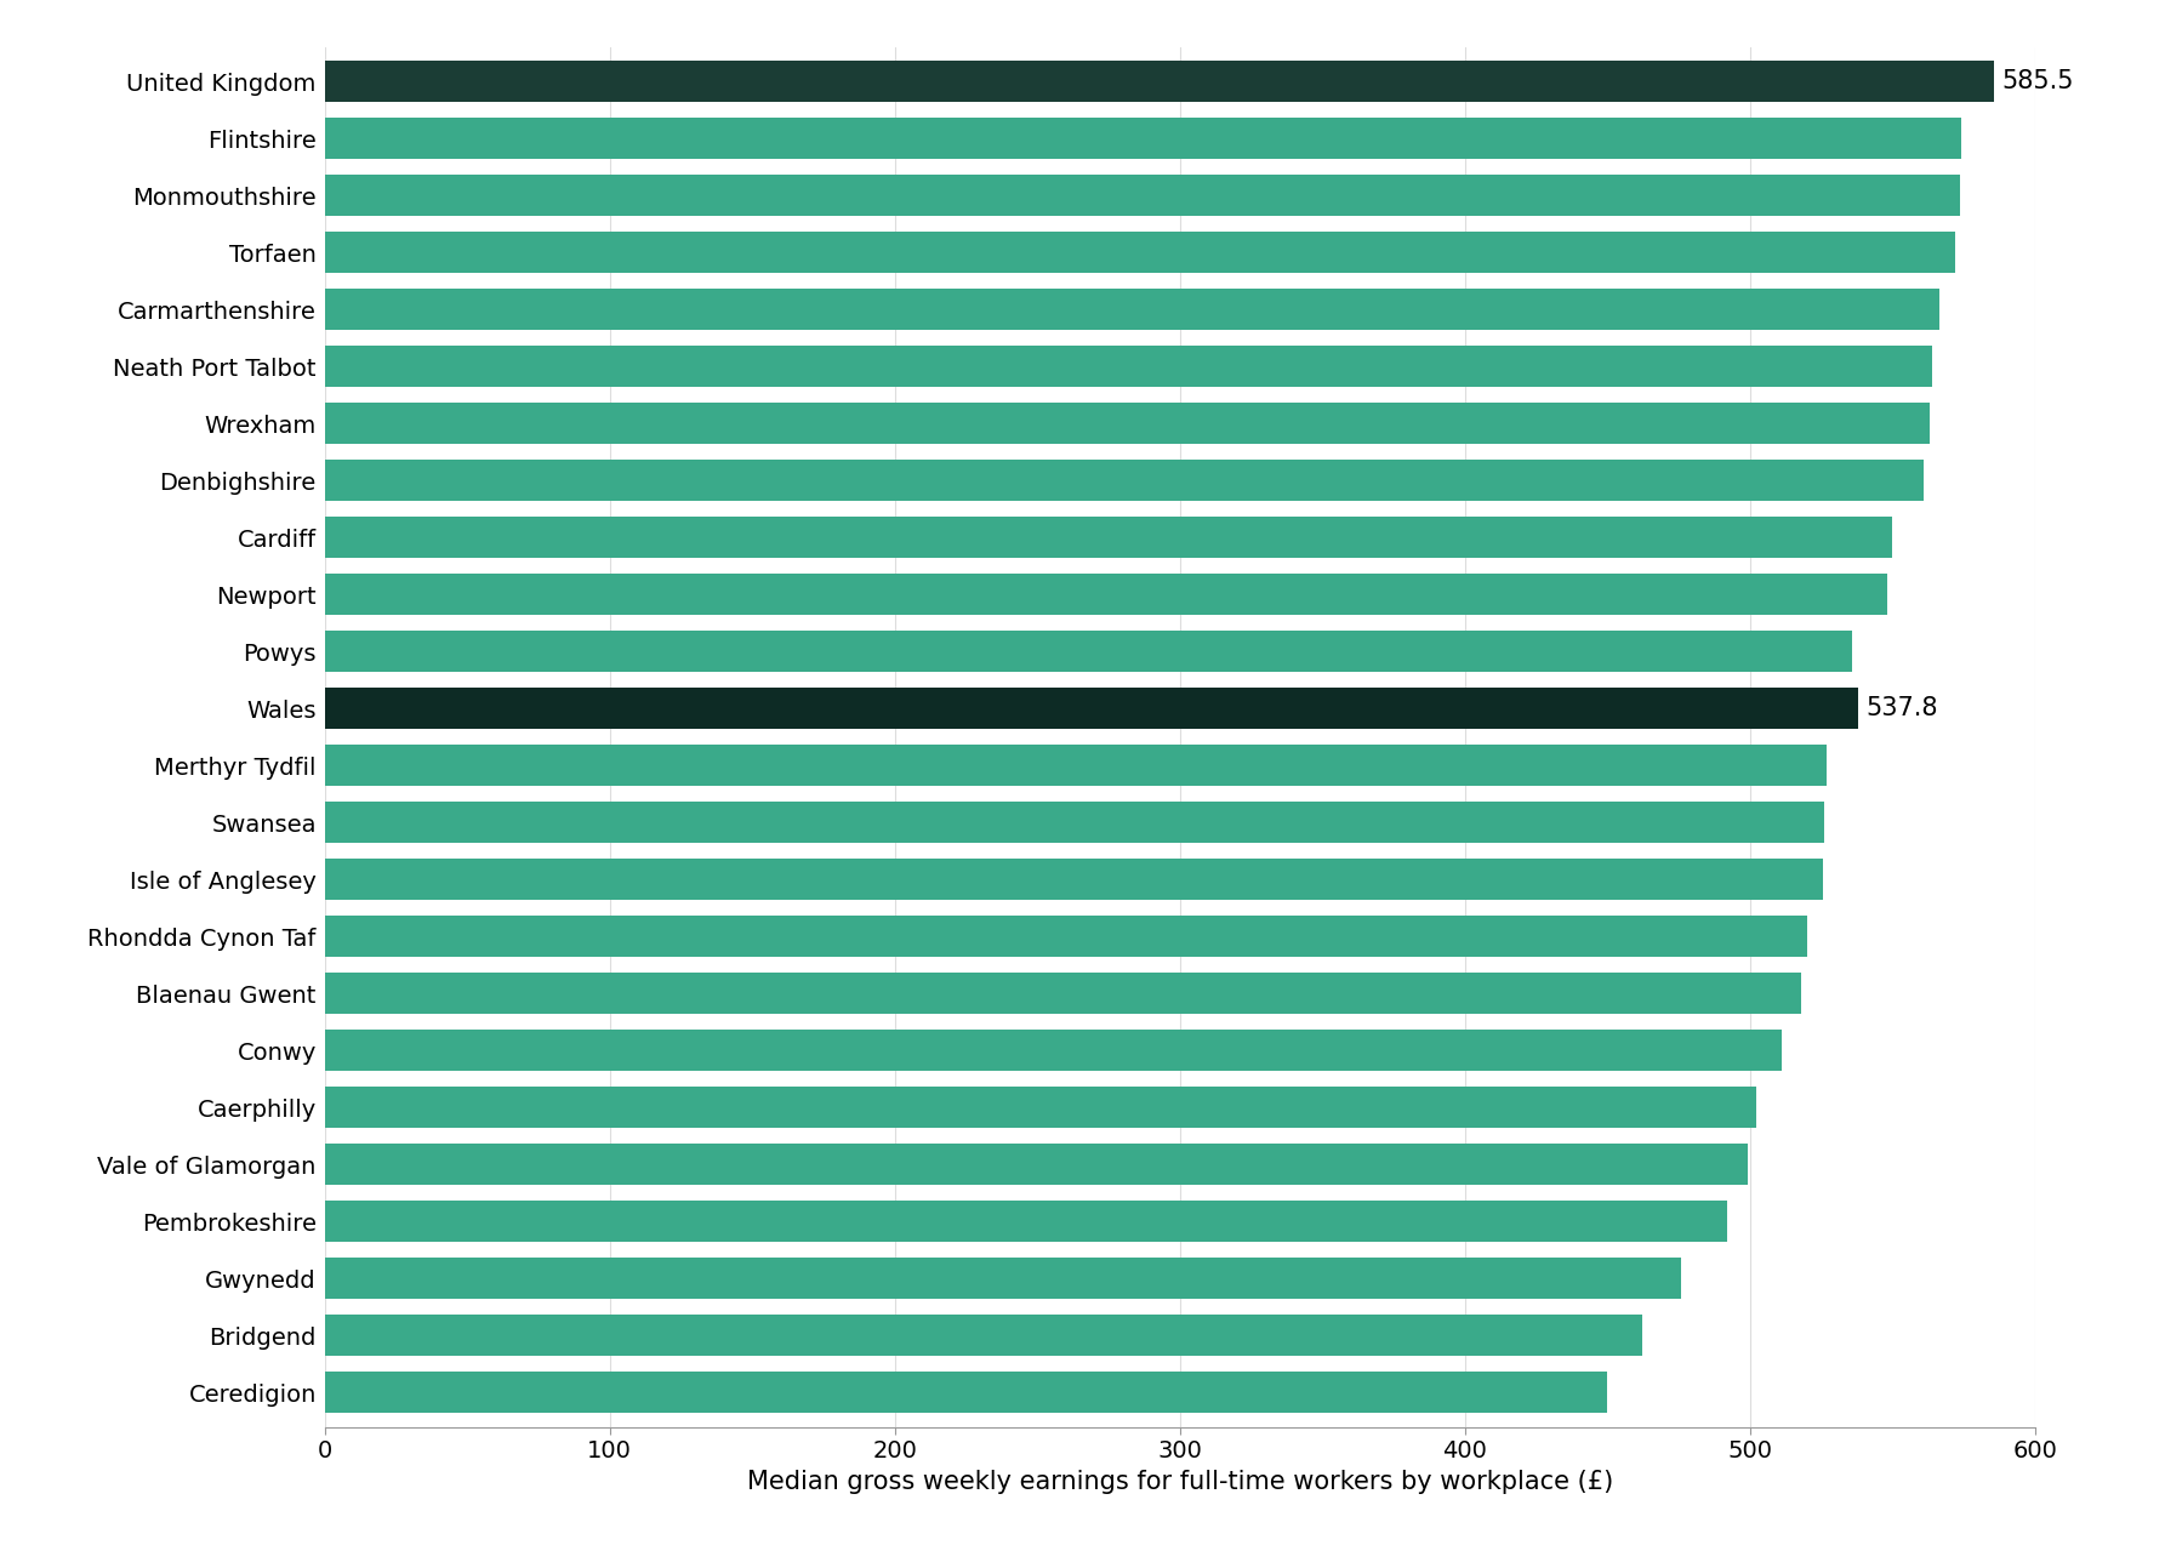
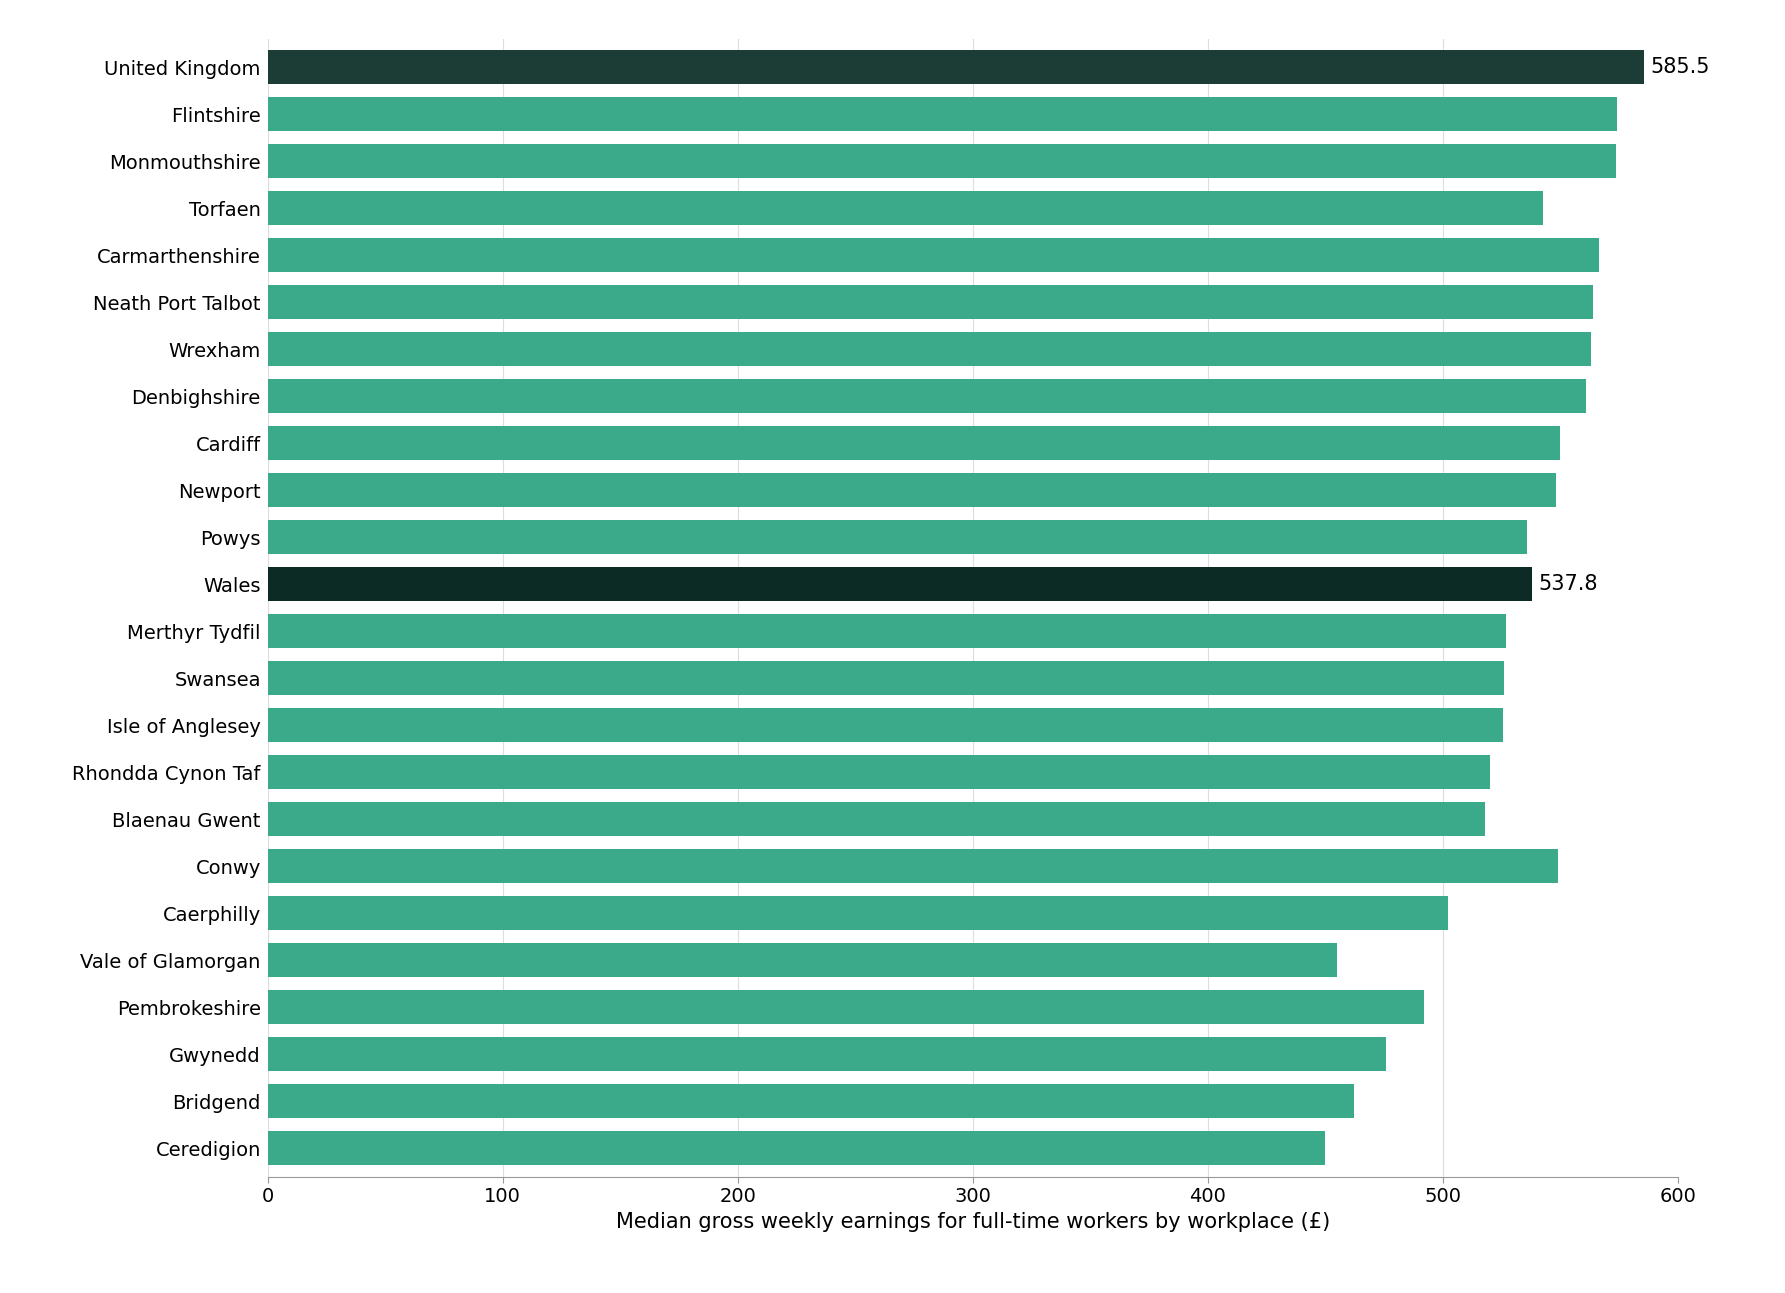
Torfaen: 572.0 -> 542.5
Conwy: 511.0 -> 549.0
Vale of Glamorgan: 499.0 -> 455.0
